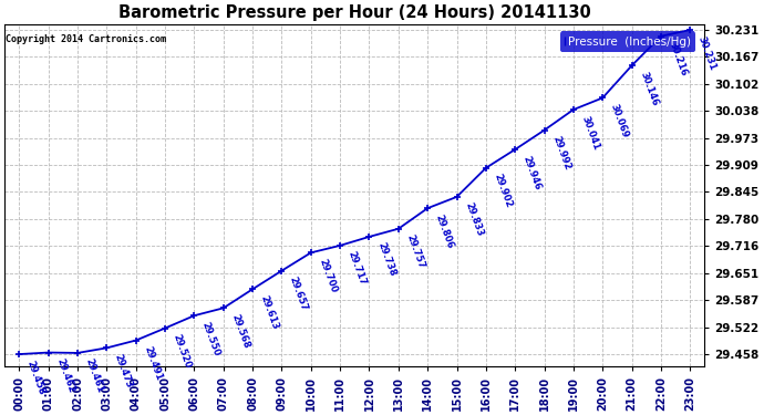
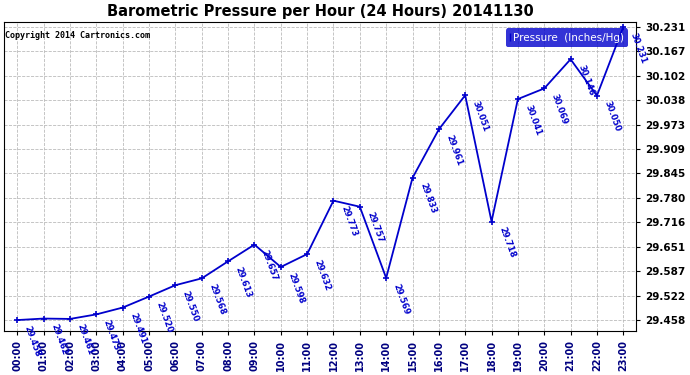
10:00: 29.700 -> 29.598
11:00: 29.717 -> 29.632
12:00: 29.738 -> 29.773
14:00: 29.806 -> 29.569
16:00: 29.902 -> 29.961
17:00: 29.946 -> 30.051
18:00: 29.992 -> 29.718
22:00: 30.216 -> 30.050
